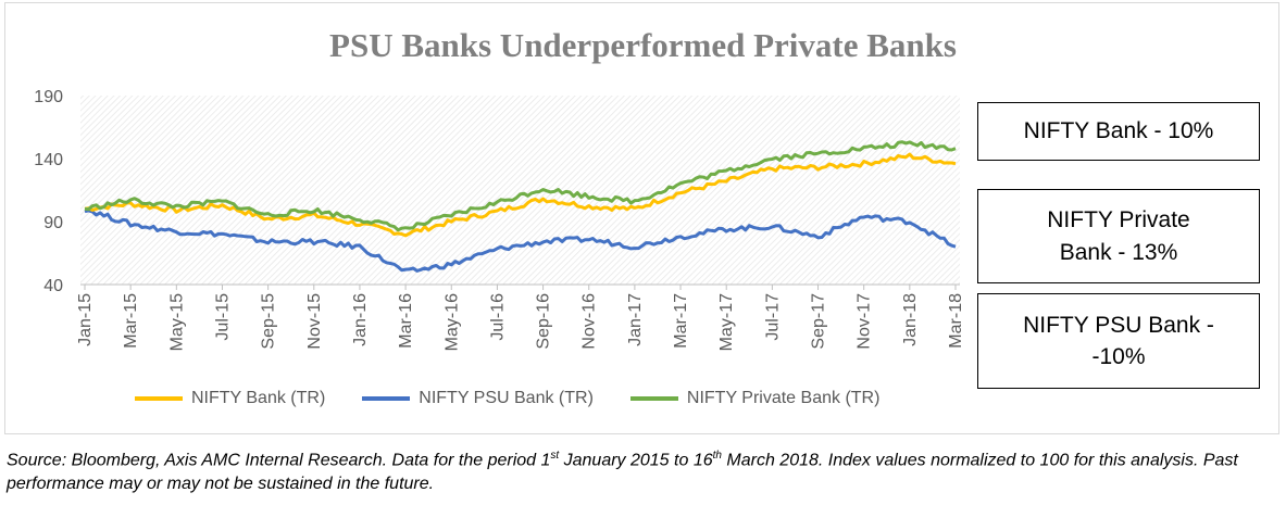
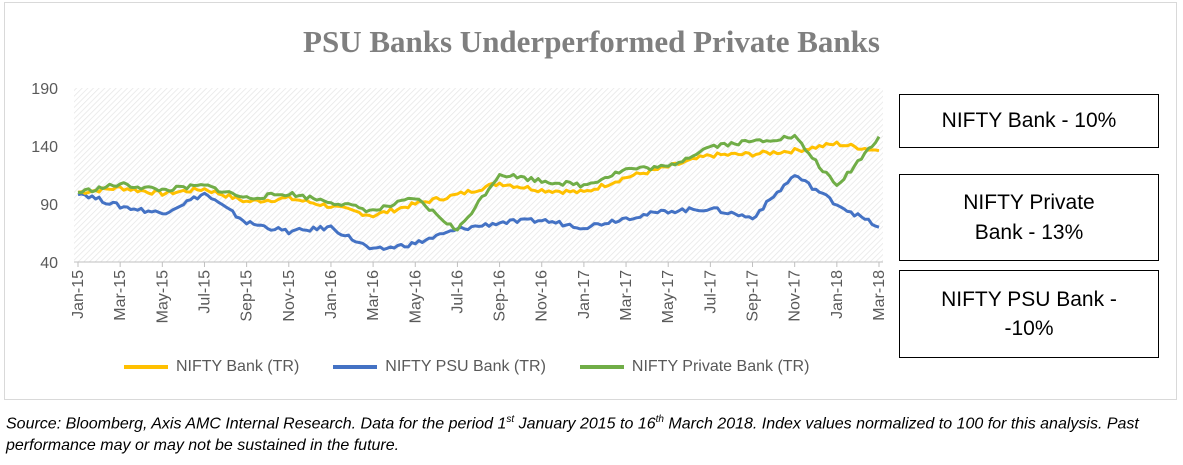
NIFTY PSU Bank (TR)/Jul-15: 80 -> 99
NIFTY PSU Bank (TR)/Nov-15: 74 -> 66
NIFTY Private Bank (TR)/Jul-16: 105 -> 67
NIFTY Private Bank (TR)/May-17: 130 -> 122
NIFTY PSU Bank (TR)/Nov-17: 94 -> 115
NIFTY Private Bank (TR)/Jan-18: 152 -> 105
